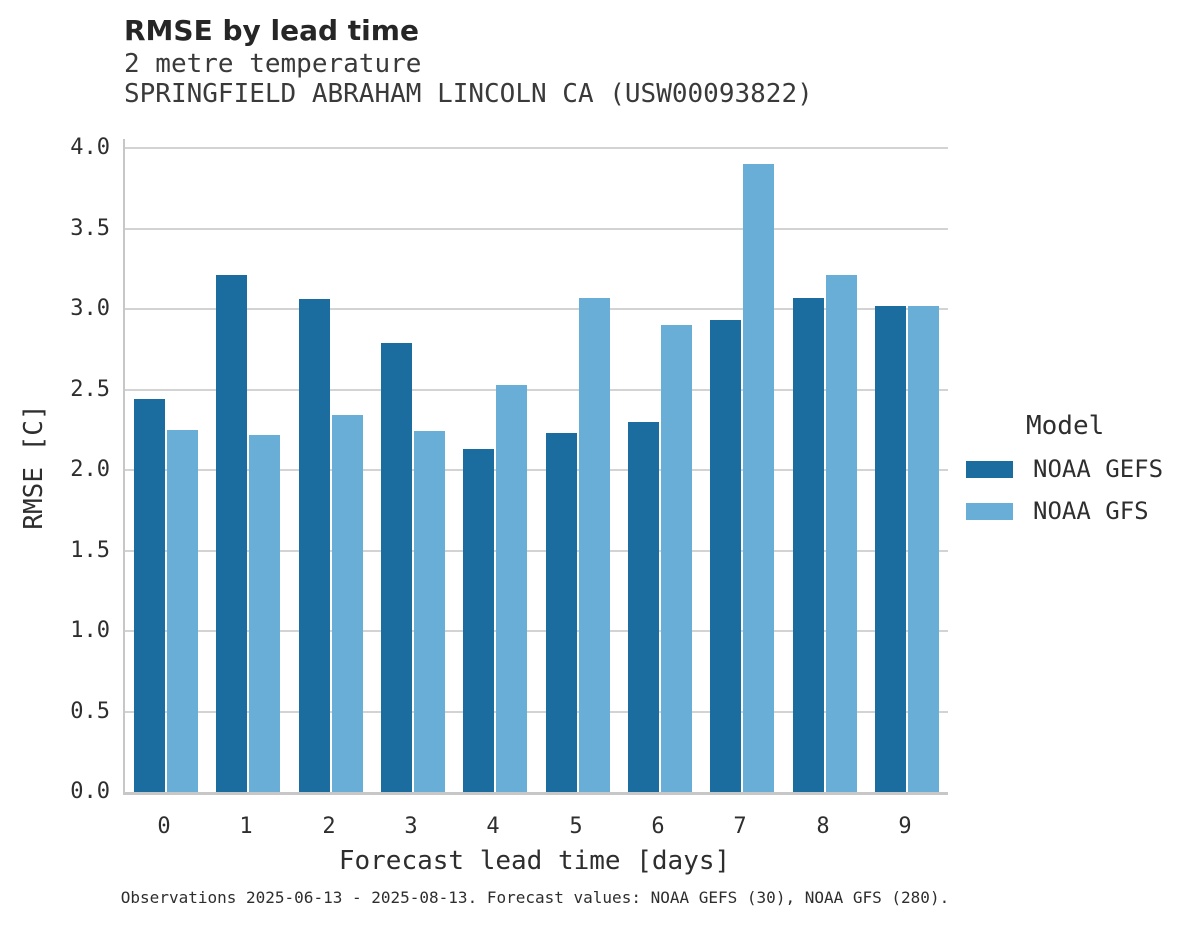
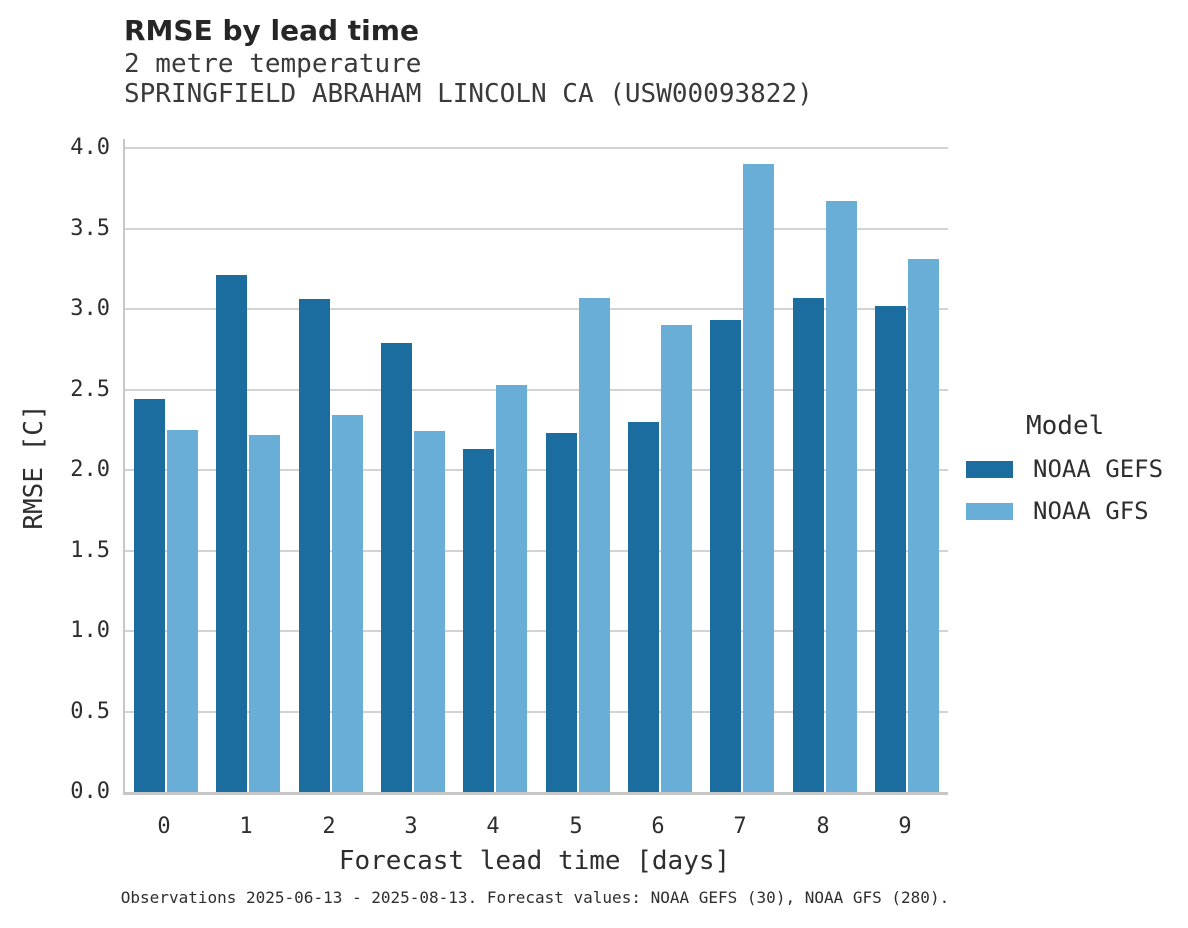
NOAA GFS/8: 3.21 -> 3.67
NOAA GFS/9: 3.02 -> 3.31
